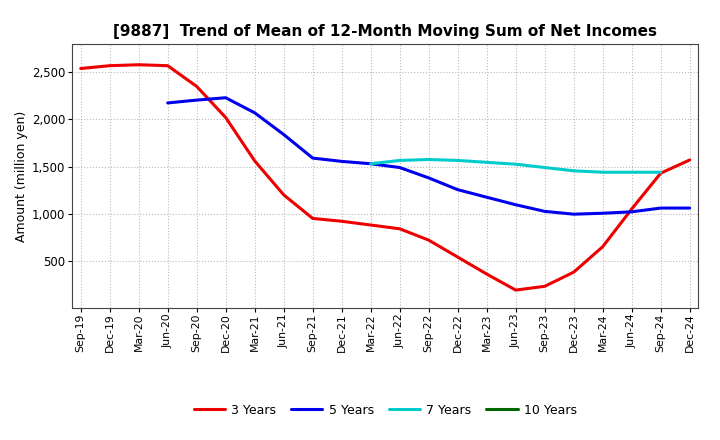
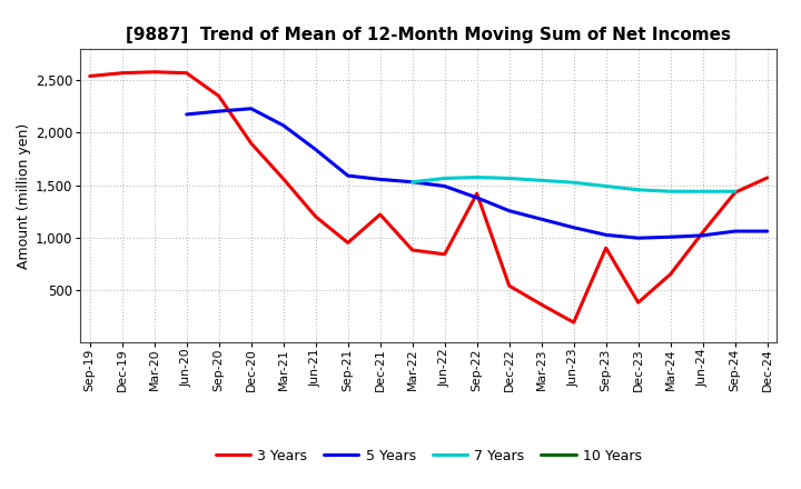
3 Years/Dec-20: 2,020 -> 1,900
3 Years/Dec-21: 920 -> 1,220
3 Years/Sep-22: 720 -> 1,420
3 Years/Sep-23: 230 -> 900
